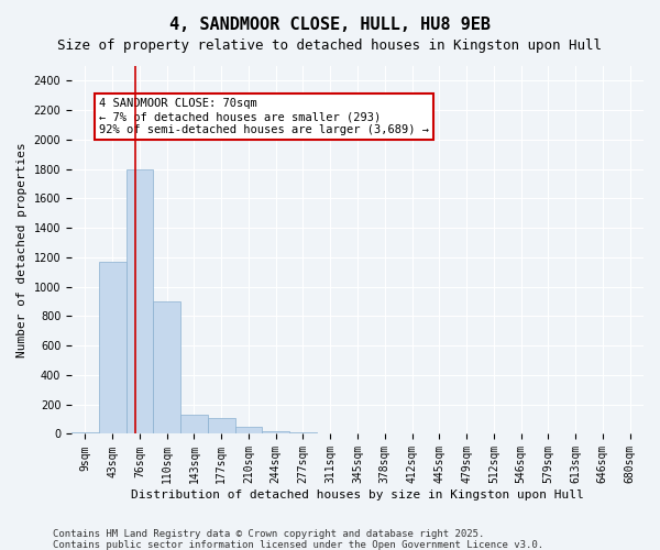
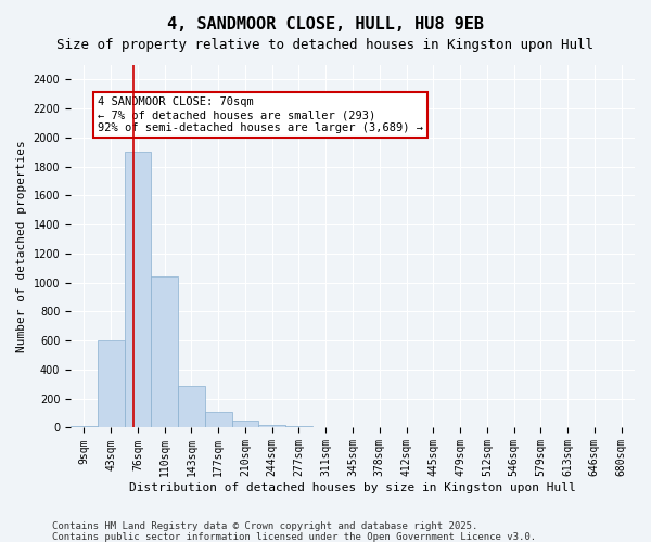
43sqm: 1170 -> 600
76sqm: 1800 -> 1900
110sqm: 900 -> 1040
143sqm: 130 -> 290
